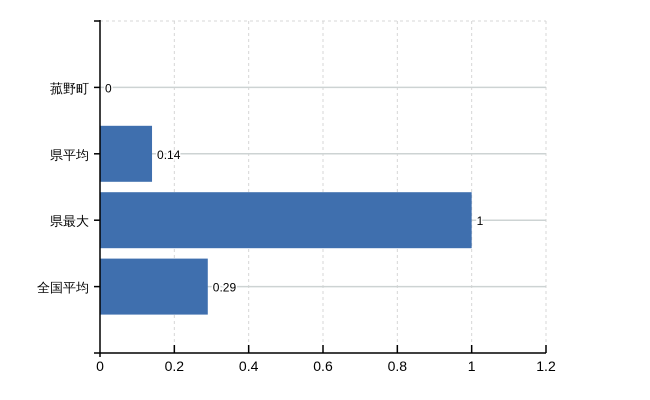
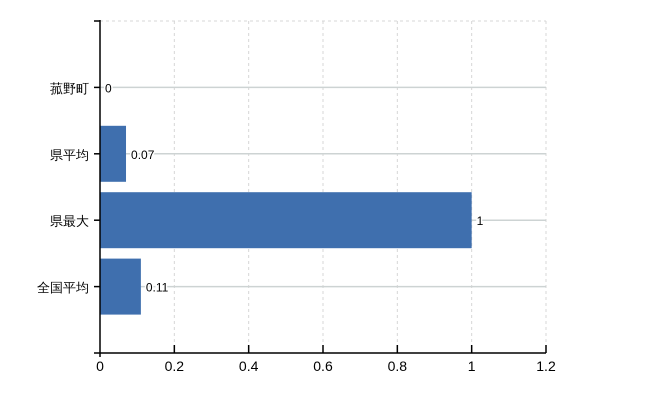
県平均: 0.14 -> 0.07
全国平均: 0.29 -> 0.11
